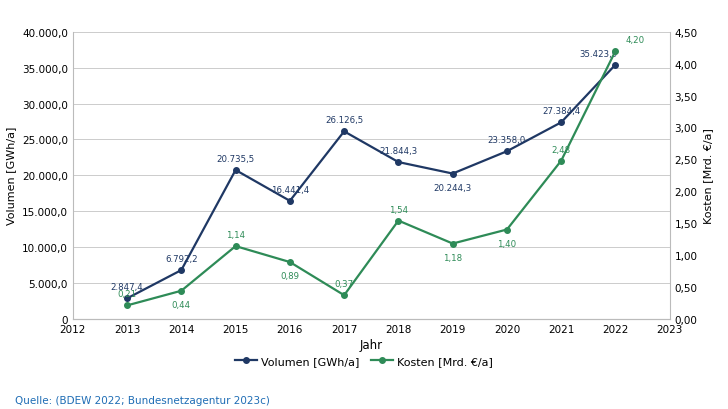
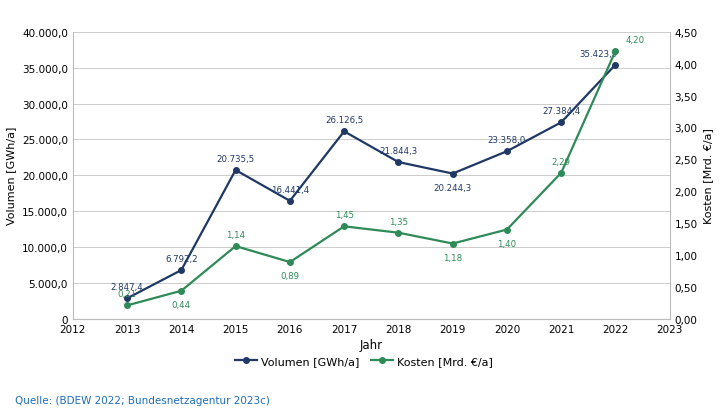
Kosten [Mrd. €/a]/2017: 0,37 -> 1,45
Kosten [Mrd. €/a]/2018: 1,54 -> 1,35
Kosten [Mrd. €/a]/2021: 2,48 -> 2,29
